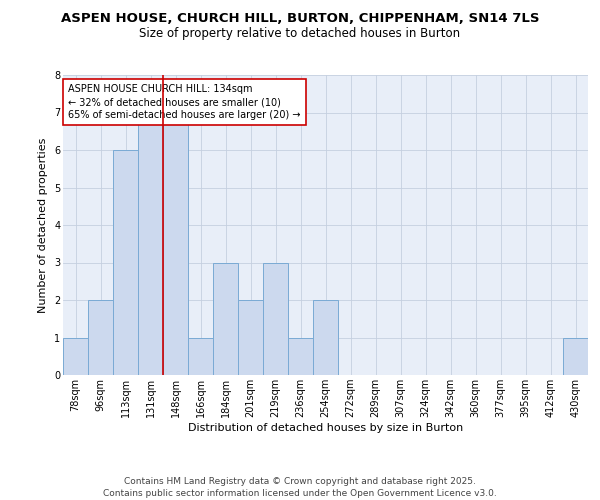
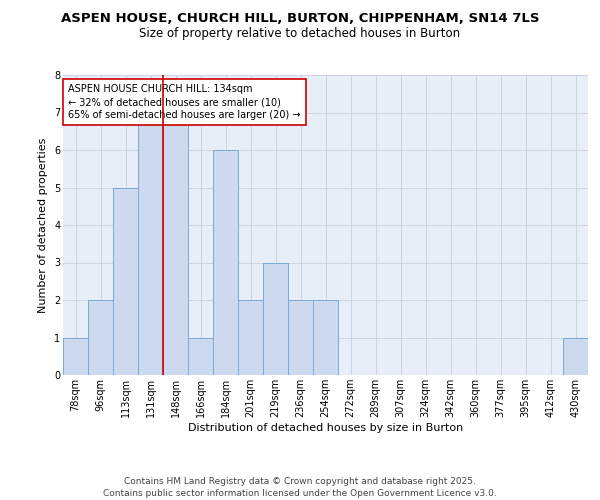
113sqm: 6 -> 5
184sqm: 3 -> 6
236sqm: 1 -> 2
